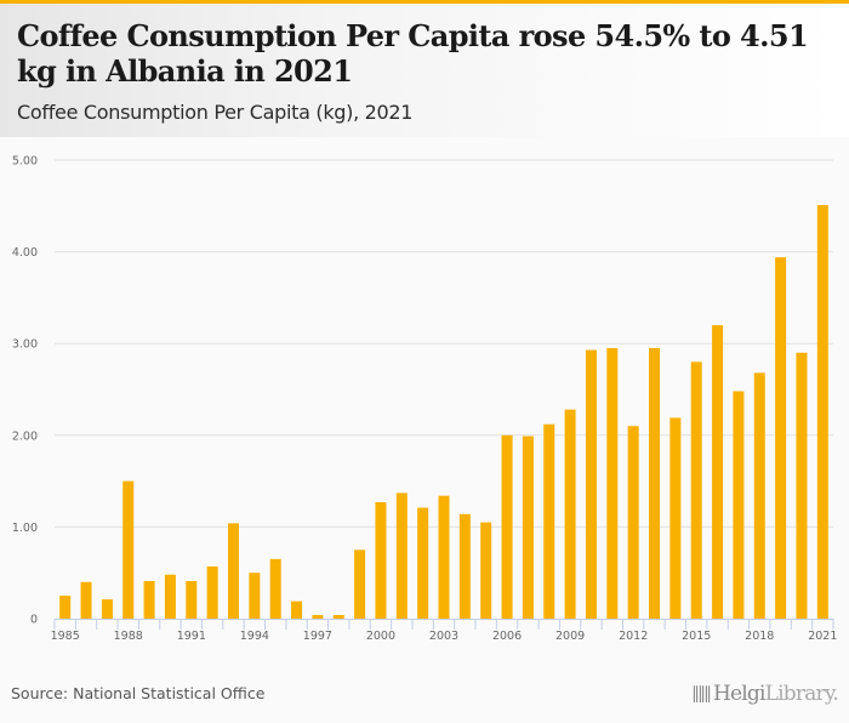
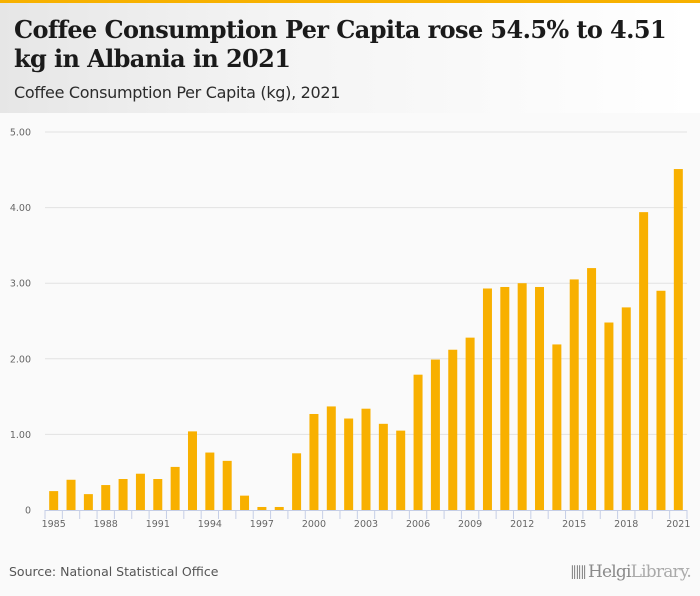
1988: 1.5 -> 0.3
1994: 0.5 -> 0.8
2006: 2.0 -> 1.8
2012: 2.1 -> 3.0
2015: 2.8 -> 3.0
